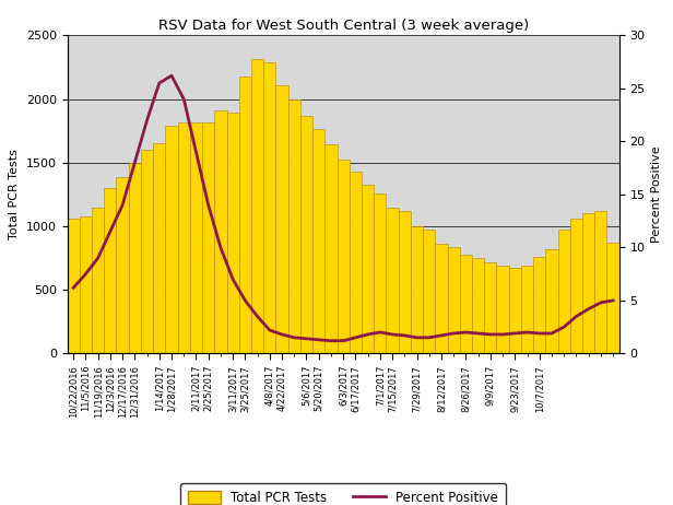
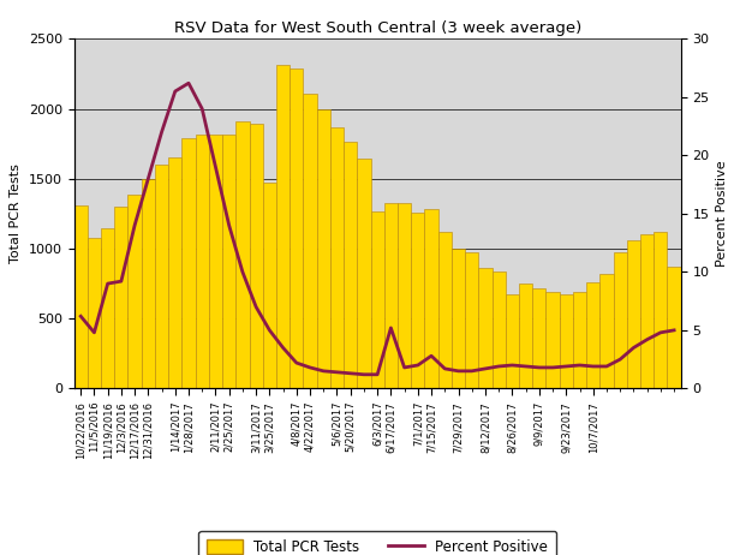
Total PCR Tests/10/22/2016: 1060 -> 1310
Percent Positive/11/5/2016: 7.5 -> 4.8
Percent Positive/12/3/2016: 11.5 -> 9.2
Total PCR Tests/3/25/2017: 2180 -> 1470
Total PCR Tests/6/3/2017: 1520 -> 1270
Total PCR Tests/6/17/2017: 1430 -> 1330
Percent Positive/6/17/2017: 1.5 -> 5.2
Total PCR Tests/7/15/2017: 1150 -> 1280
Percent Positive/7/15/2017: 1.8 -> 2.8
Total PCR Tests/8/26/2017: 780 -> 670
